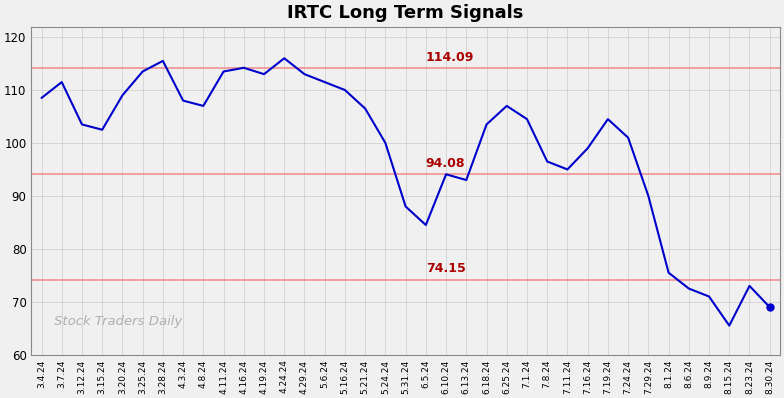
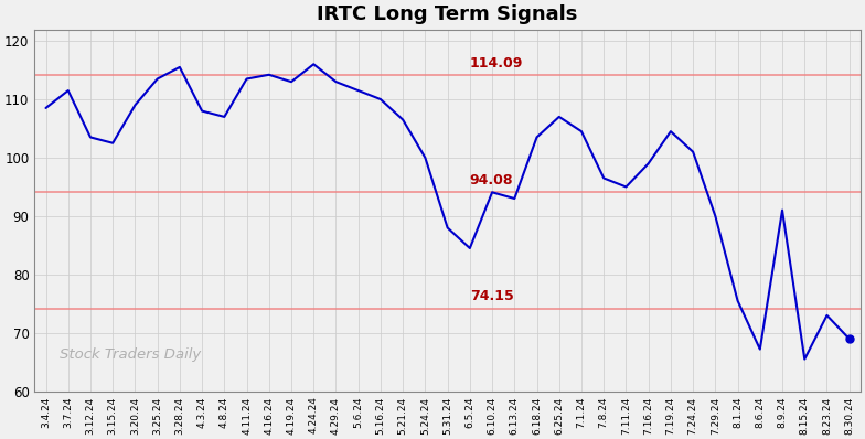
8.6.24: 72.5 -> 67.2
8.9.24: 71.0 -> 91.0
